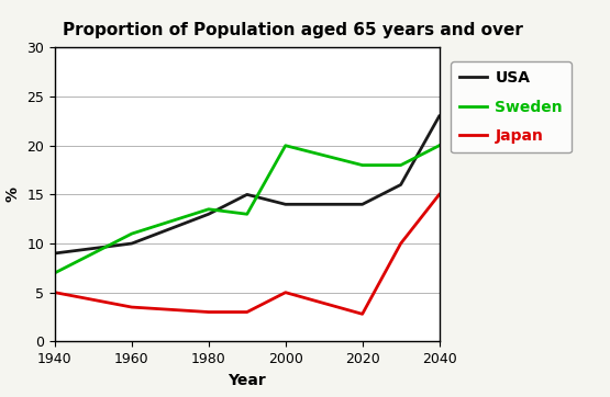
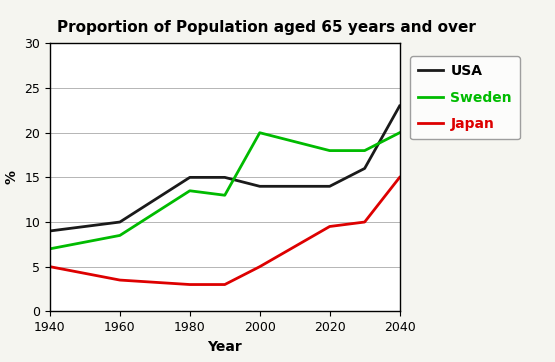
Sweden/1960: 11.0 -> 8.5
USA/1980: 13 -> 15
Japan/2020: 2.8 -> 9.5
